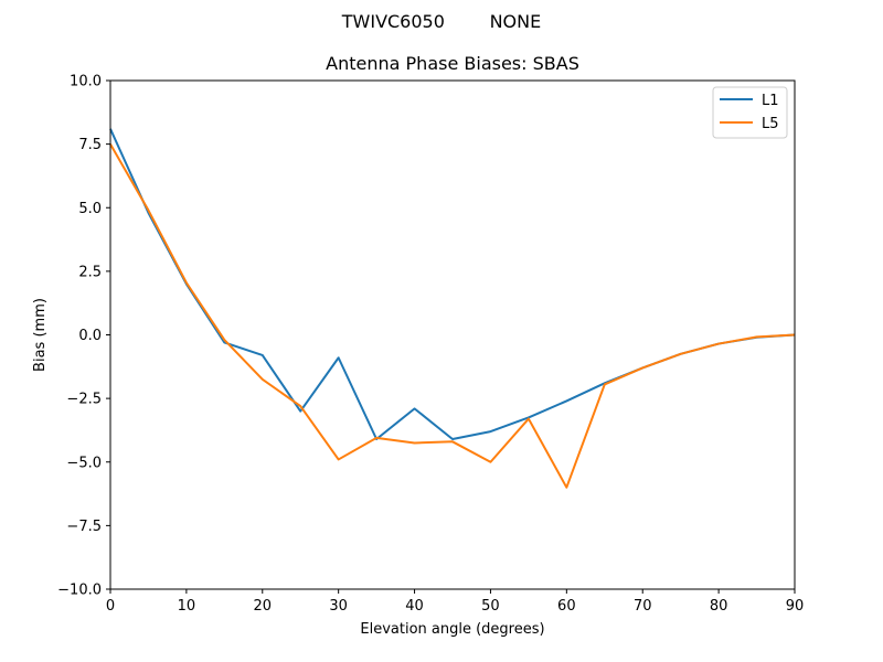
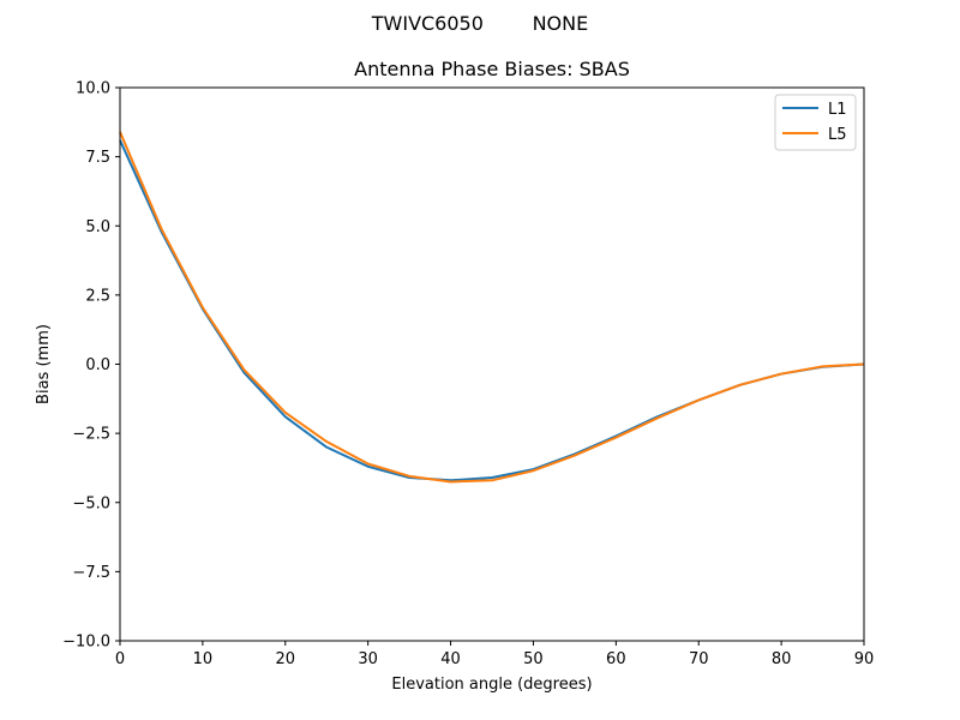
L5/0: 7.5 -> 8.4
L1/20: -0.8 -> -1.9
L1/30: -0.9 -> -3.7
L5/30: -4.9 -> -3.6
L1/40: -2.9 -> -4.2
L5/50: -5.0 -> -3.9
L5/60: -6.0 -> -2.6
